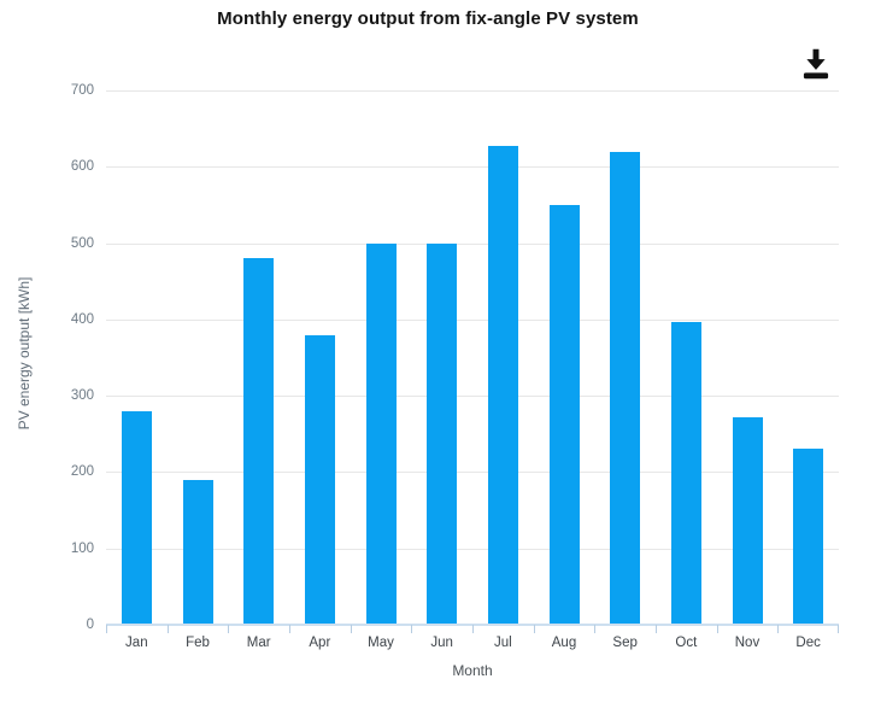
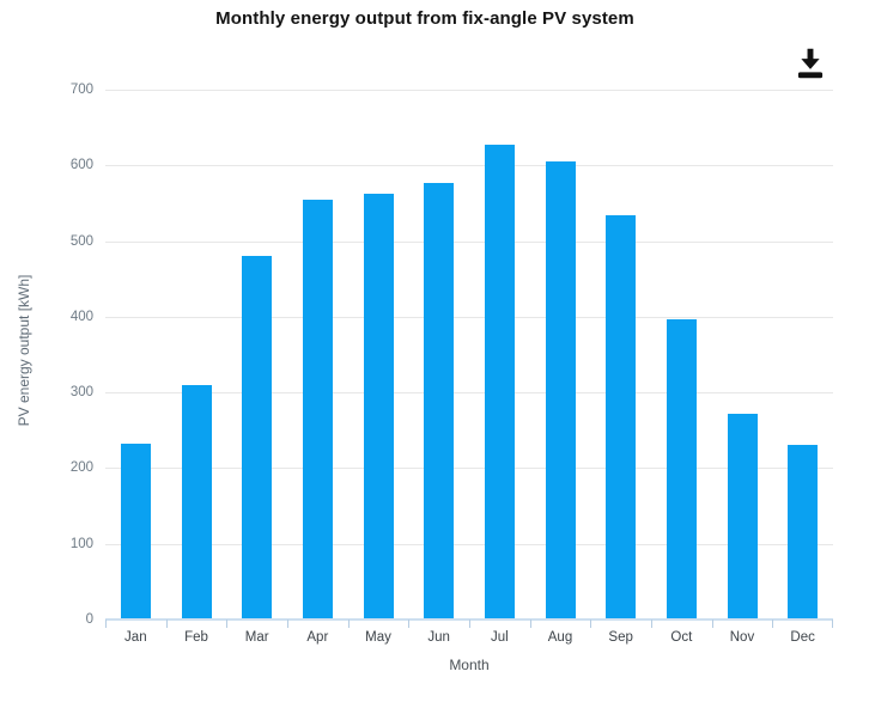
Jan: 280 -> 230
Feb: 190 -> 310
Apr: 380 -> 550
May: 500 -> 560
Jun: 500 -> 580
Aug: 550 -> 600
Sep: 620 -> 530
